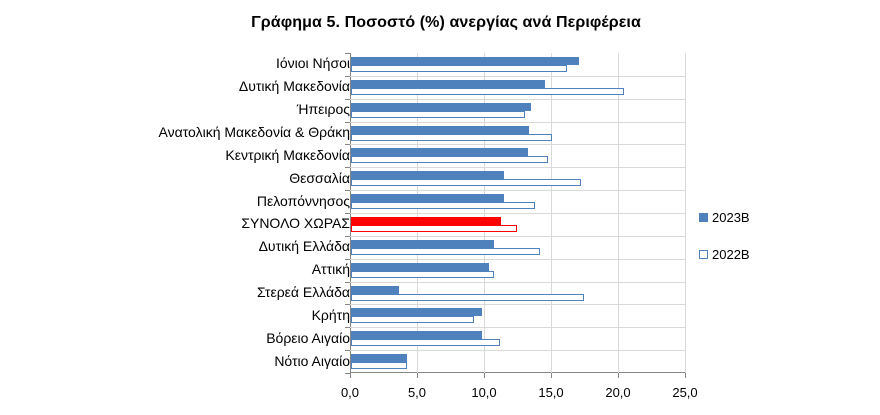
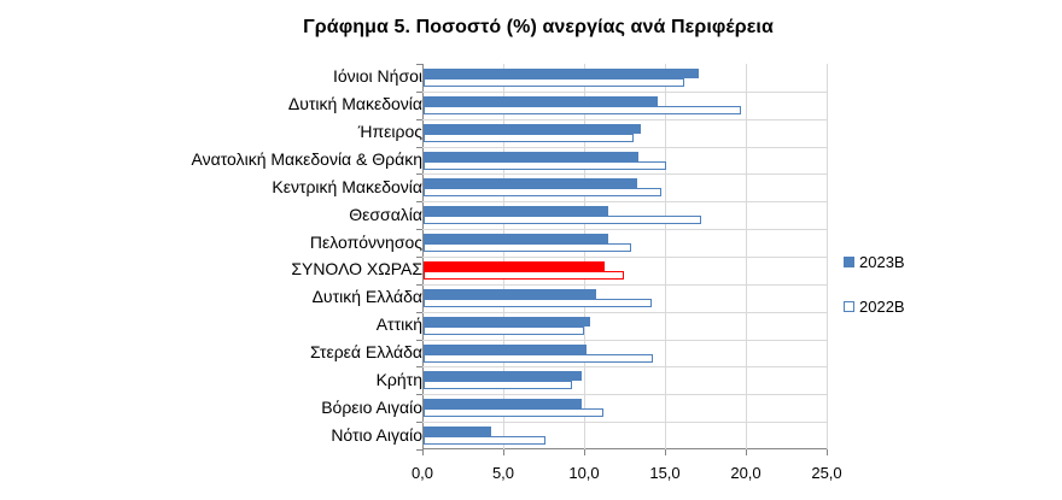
2022Β/Δυτική Μακεδονία: 20,4 -> 19,6
2022Β/Πελοπόννησος: 13,7 -> 12,8
2022Β/Αττική: 10,7 -> 9,9
2023Β/Στερεά Ελλάδα: 3,6 -> 10,1
2022Β/Στερεά Ελλάδα: 17,4 -> 14,2
2022Β/Νότιο Αιγαίο: 4,2 -> 7,5
